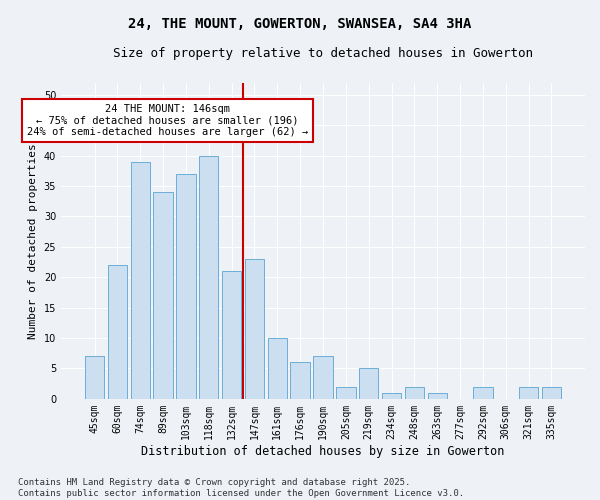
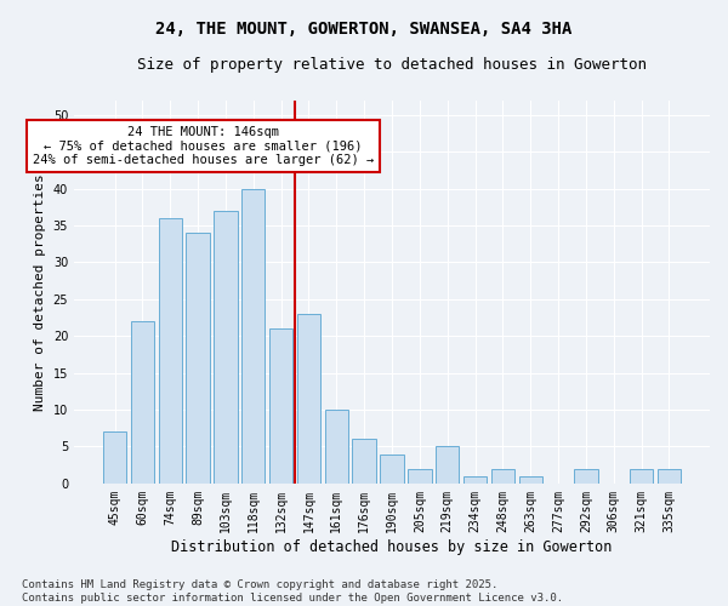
74sqm: 39 -> 36
190sqm: 7 -> 4
